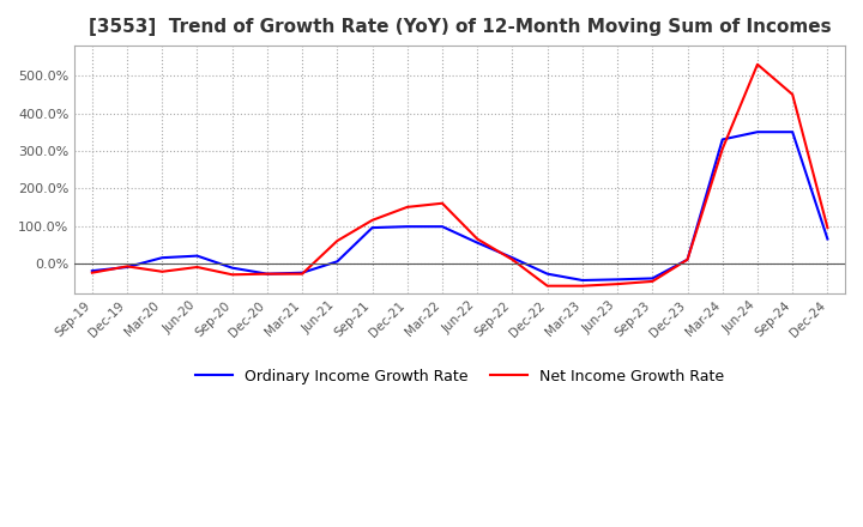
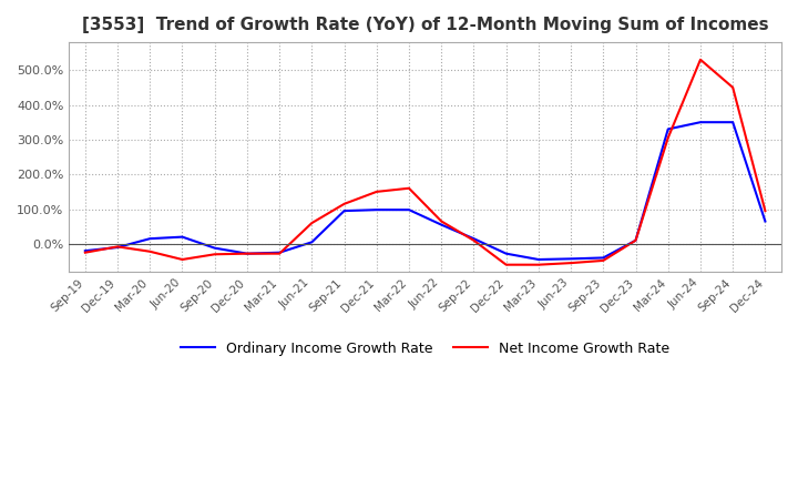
Net Income Growth Rate/Jun-20: -10% -> -45%
